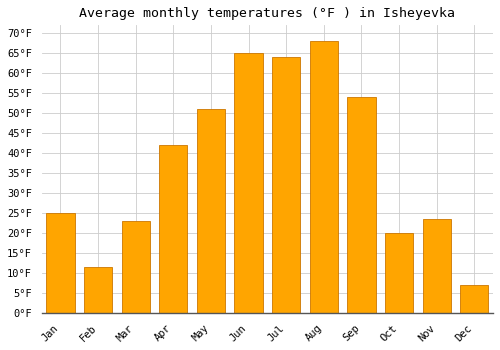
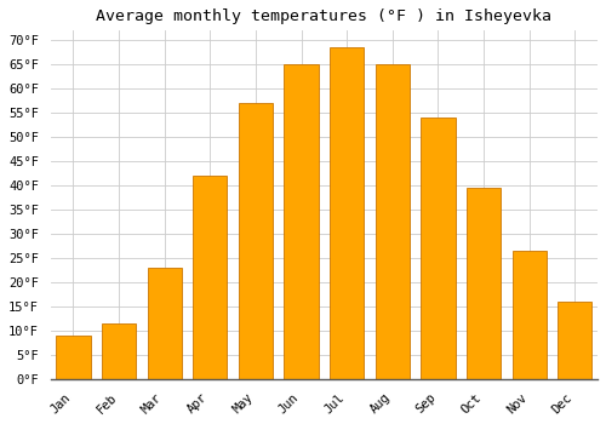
Jan: 25.0°F -> 9.0°F
May: 51.0°F -> 57.0°F
Jul: 64.0°F -> 68.5°F
Aug: 68.0°F -> 65.0°F
Oct: 20.0°F -> 39.5°F
Nov: 23.5°F -> 26.5°F
Dec: 7.0°F -> 16.0°F
